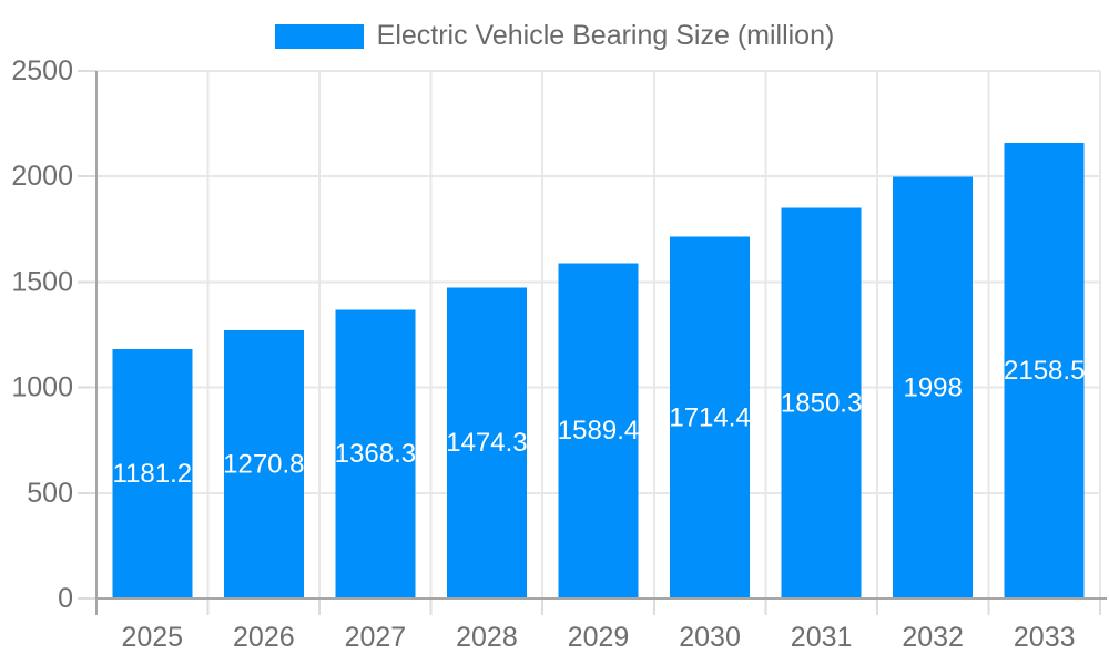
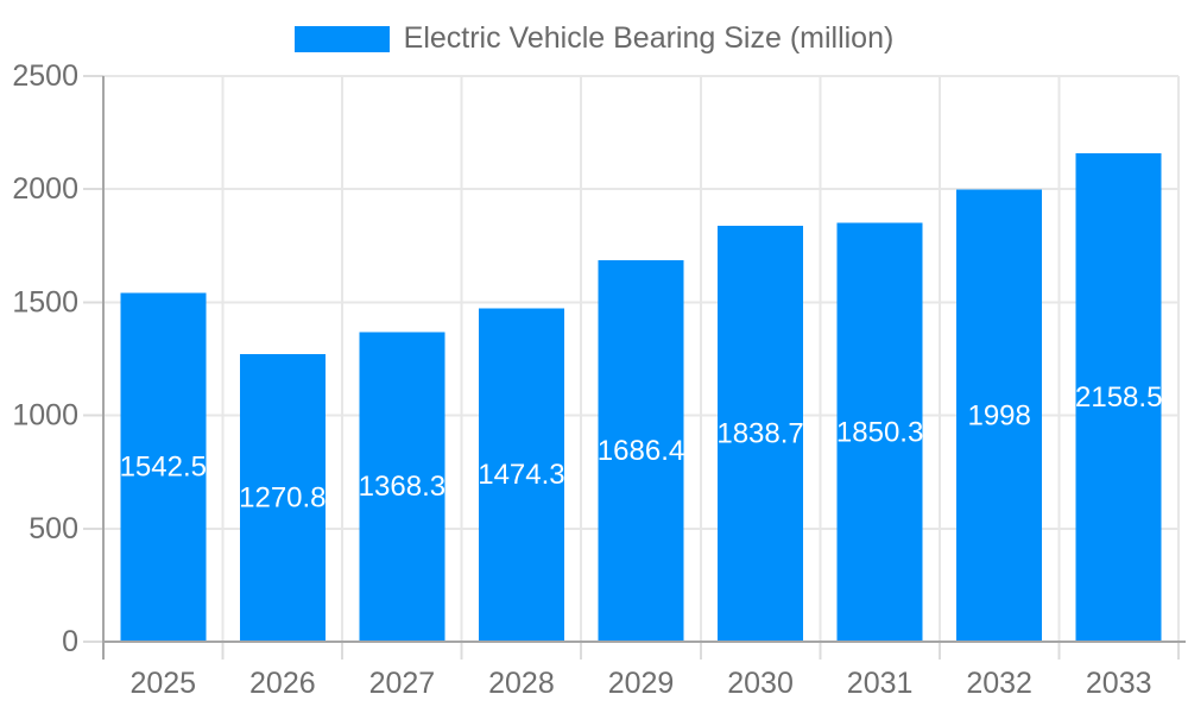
2025: 1181.2 -> 1542.5
2029: 1589.4 -> 1686.4
2030: 1714.4 -> 1838.7
